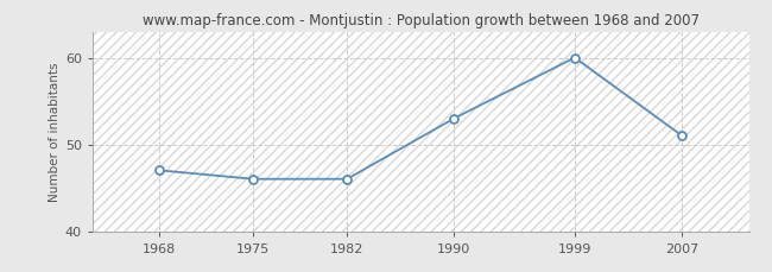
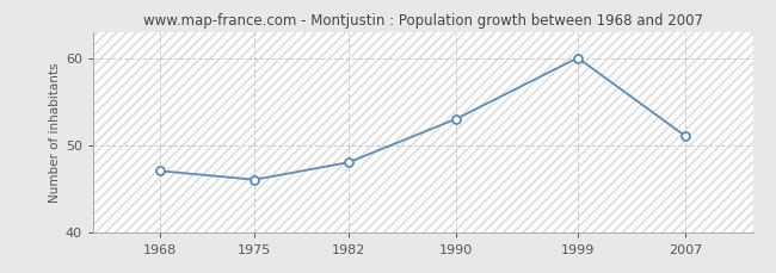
1982: 46 -> 48
